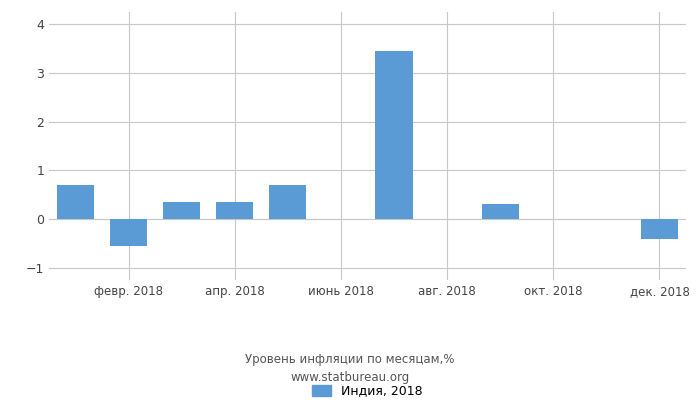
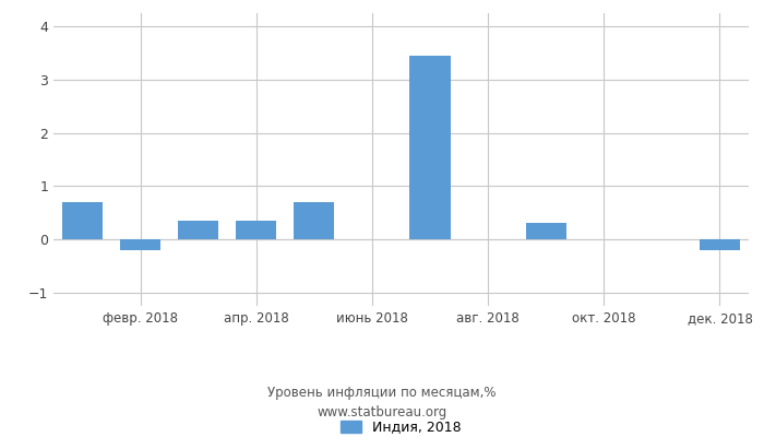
февр. 2018: -0.55 -> -0.20
дек. 2018: -0.40 -> -0.20
